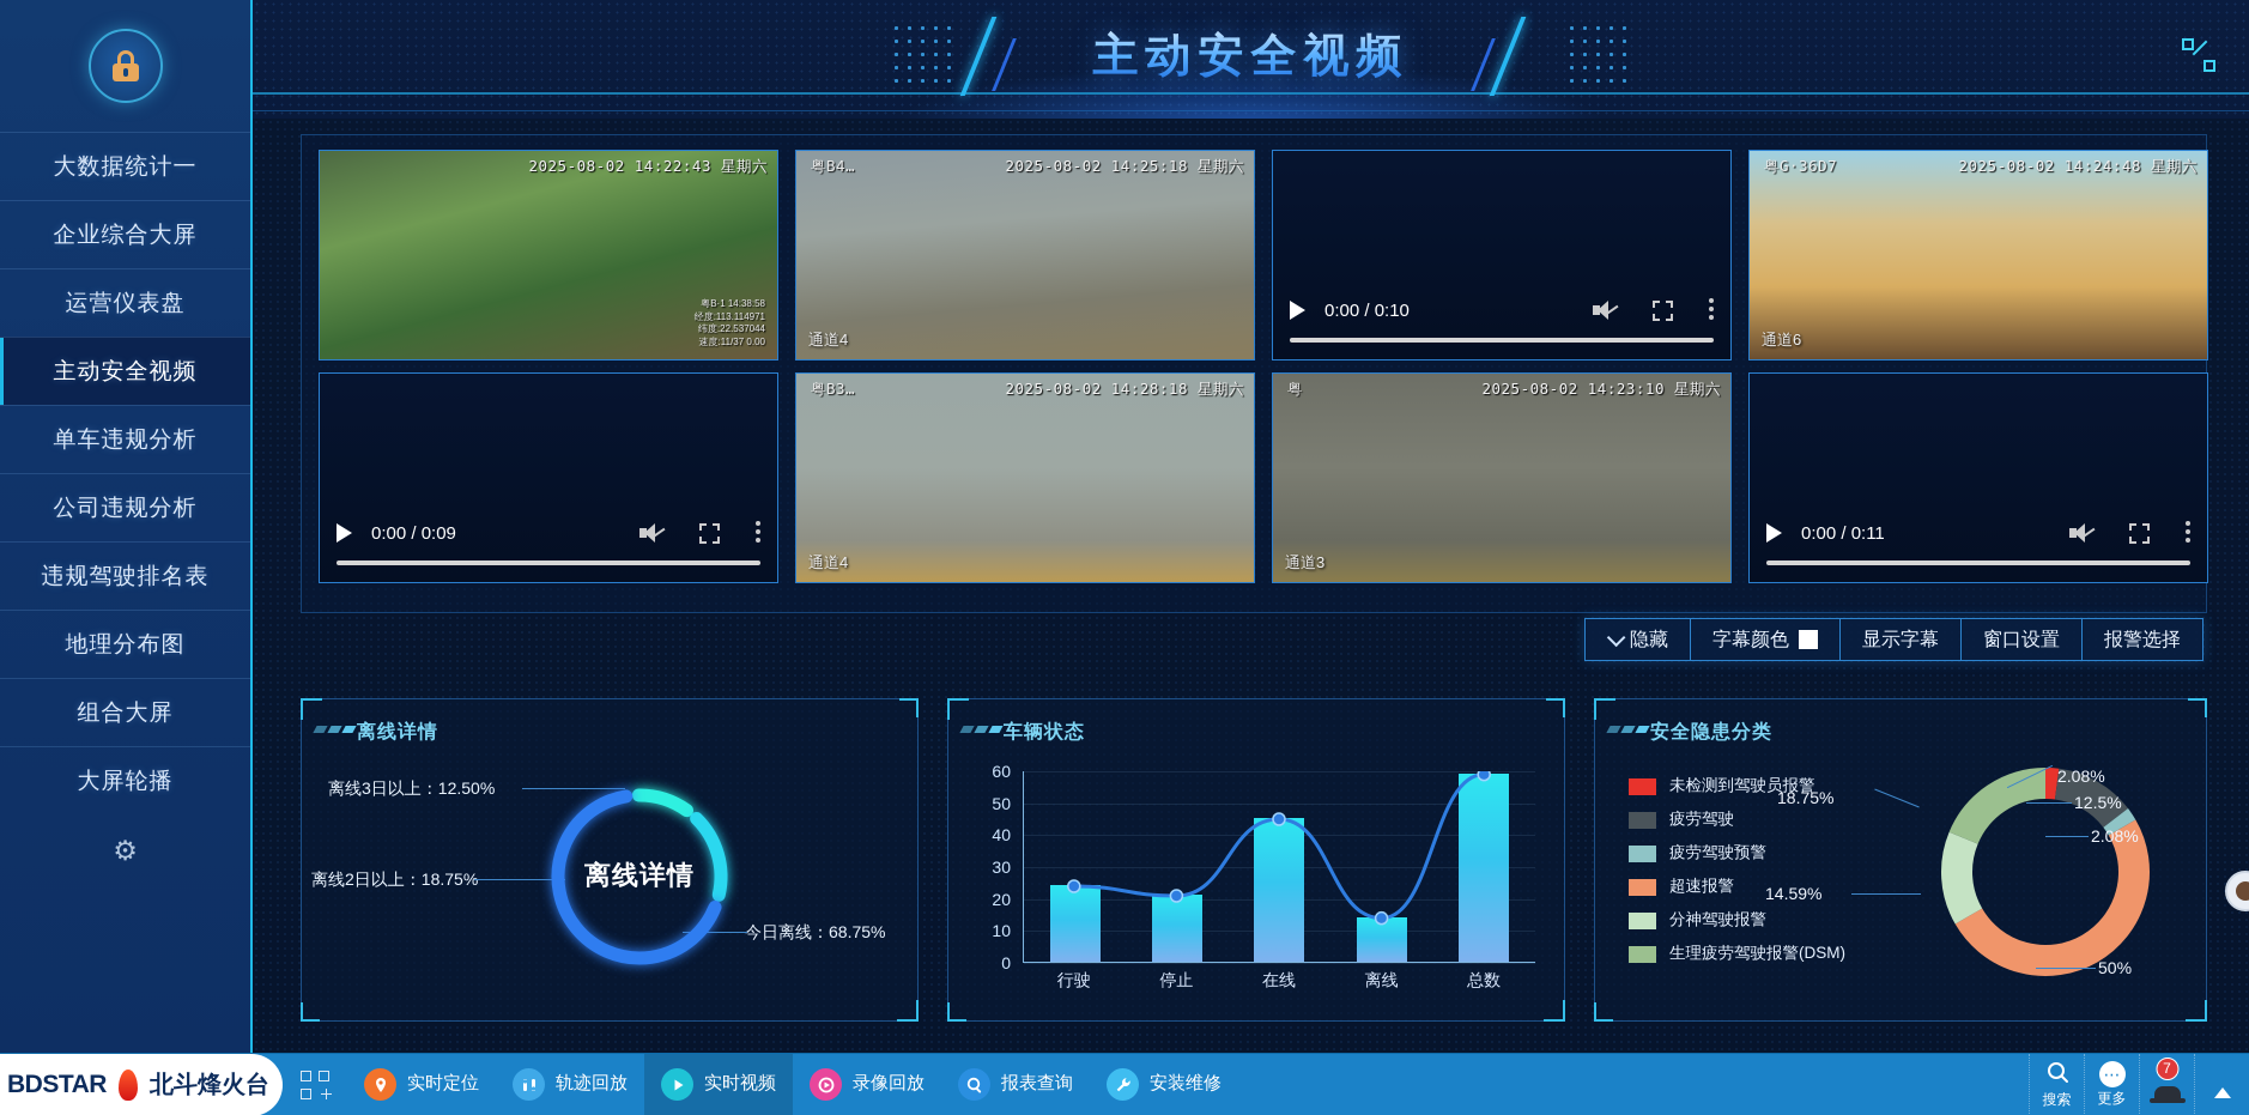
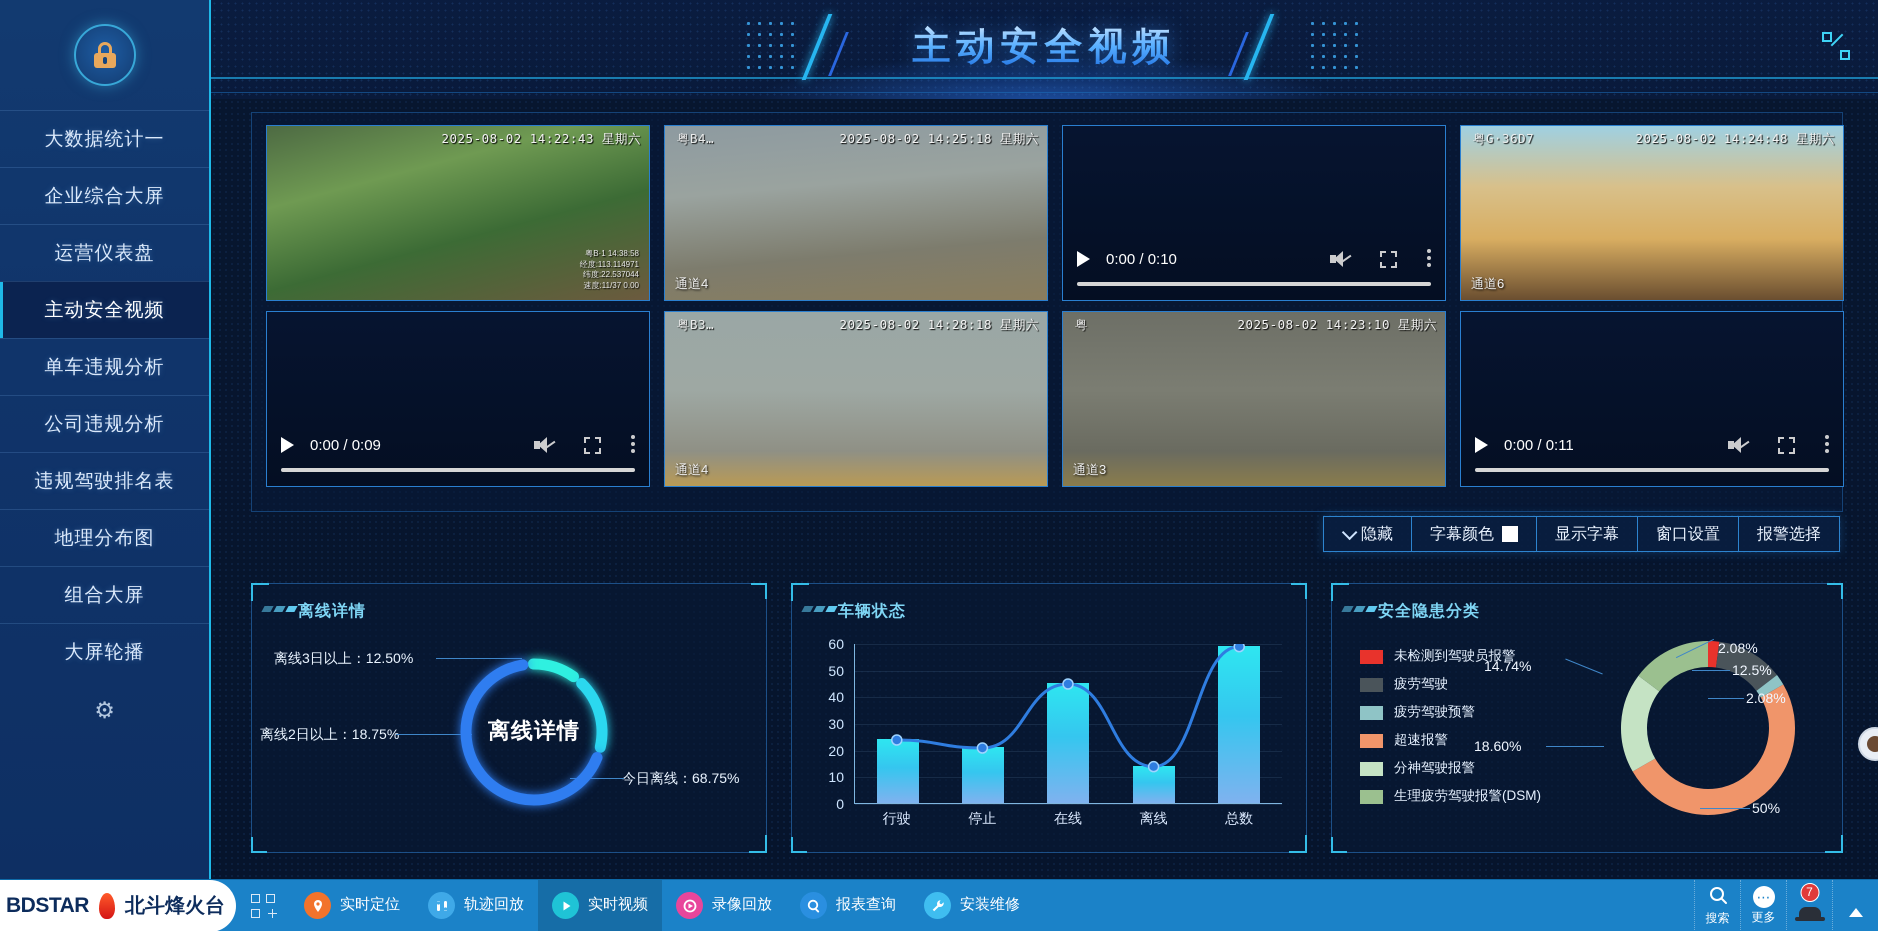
安全隐患分类/分神驾驶报警: 14.59% -> 18.60%
安全隐患分类/生理疲劳驾驶报警(DSM): 18.75% -> 14.74%
